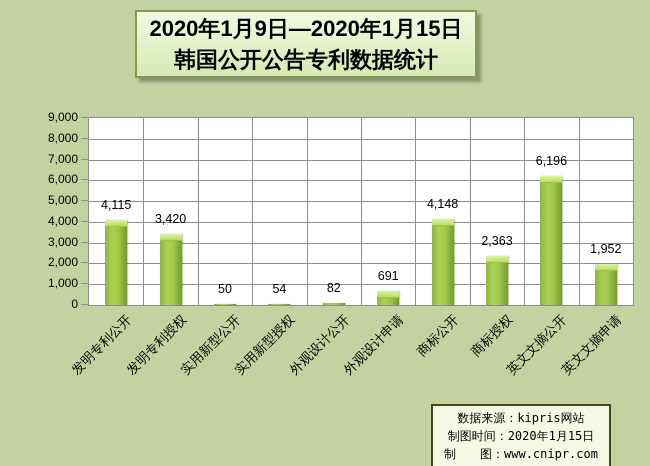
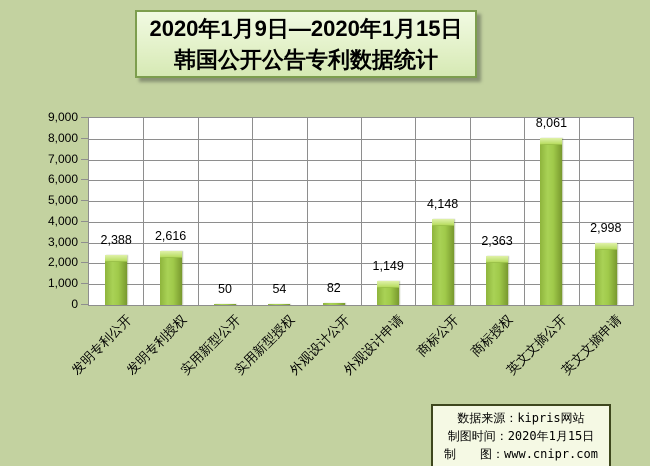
发明专利公开: 4,115 -> 2,388
发明专利授权: 3,420 -> 2,616
外观设计申请: 691 -> 1,149
英文文摘公开: 6,196 -> 8,061
英文文摘申请: 1,952 -> 2,998
